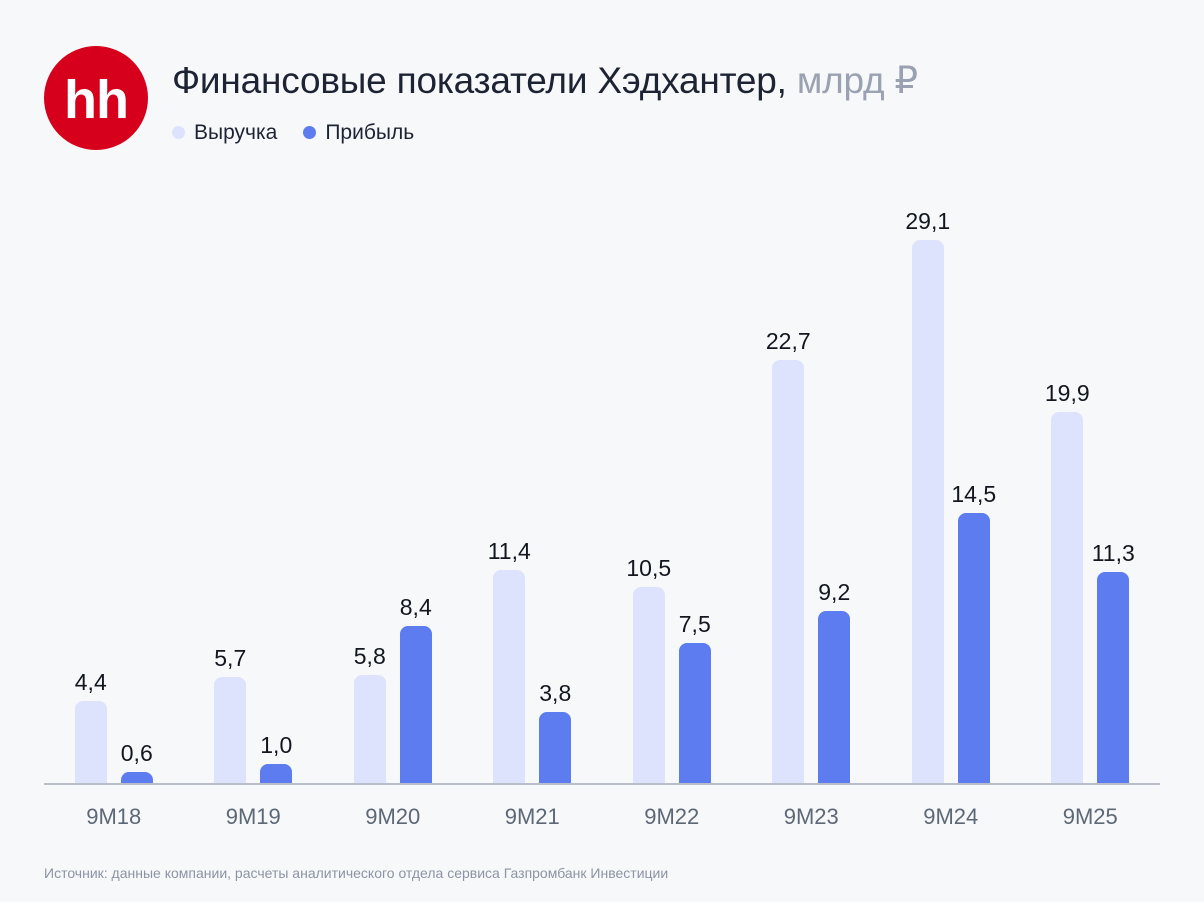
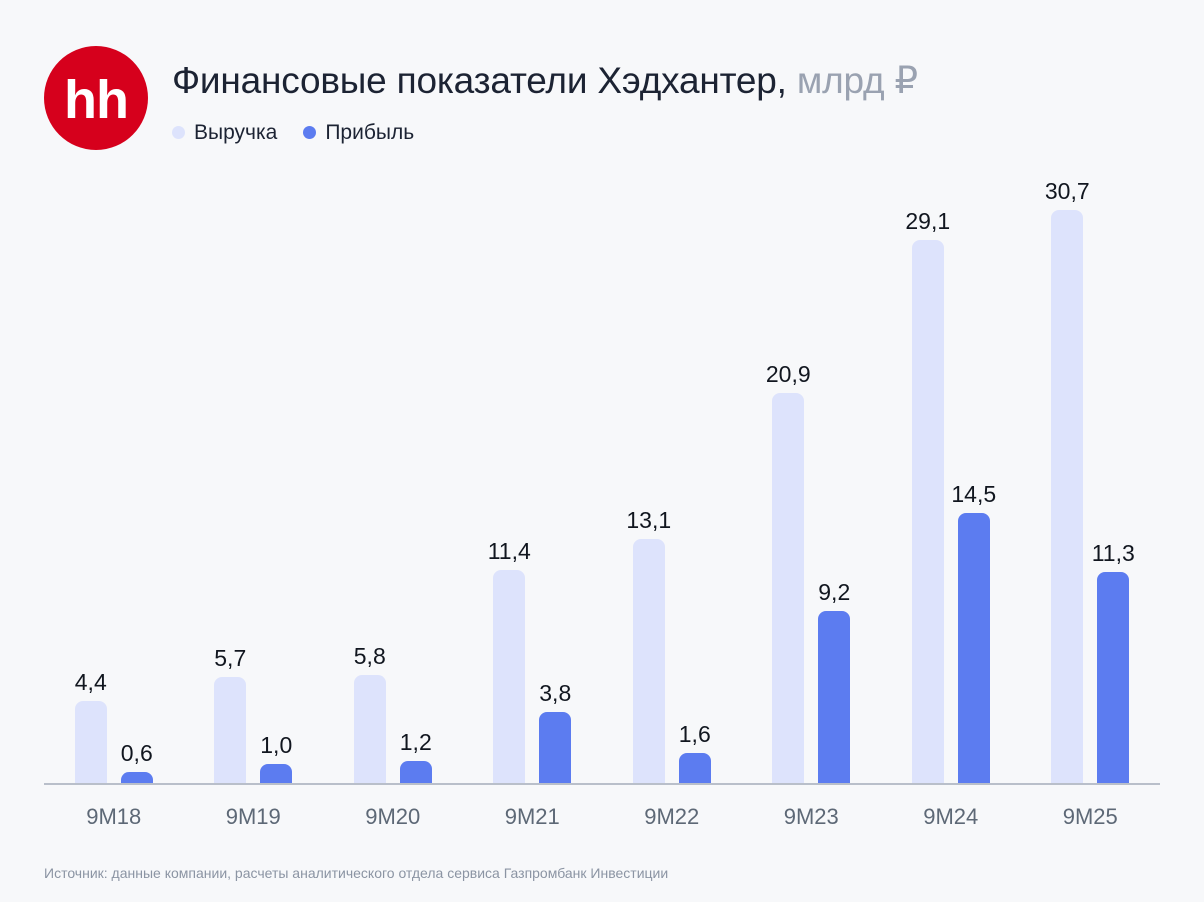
Прибыль/9M20: 8,4 -> 1,2
Выручка/9M22: 10,5 -> 13,1
Прибыль/9M22: 7,5 -> 1,6
Выручка/9M23: 22,7 -> 20,9
Выручка/9M25: 19,9 -> 30,7
